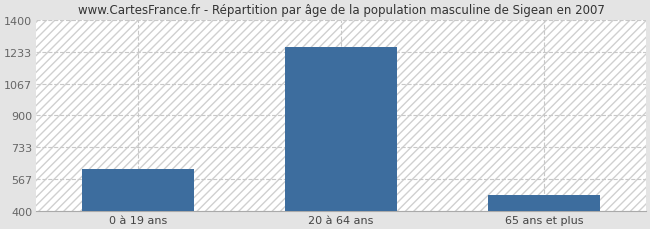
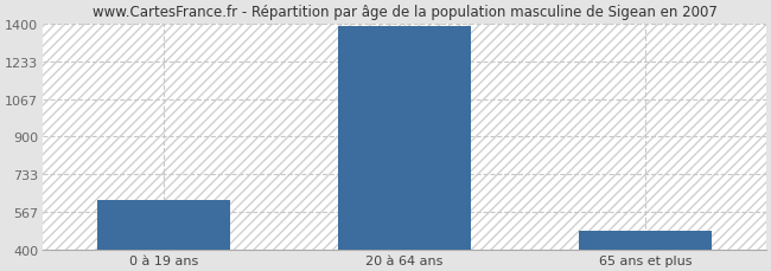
20 à 64 ans: 1260 -> 1390
